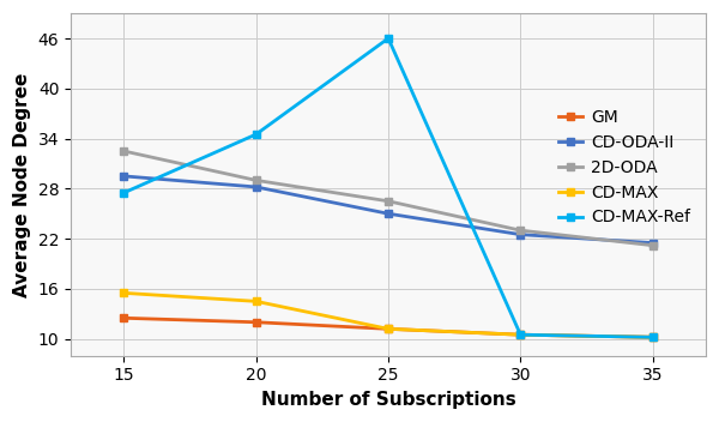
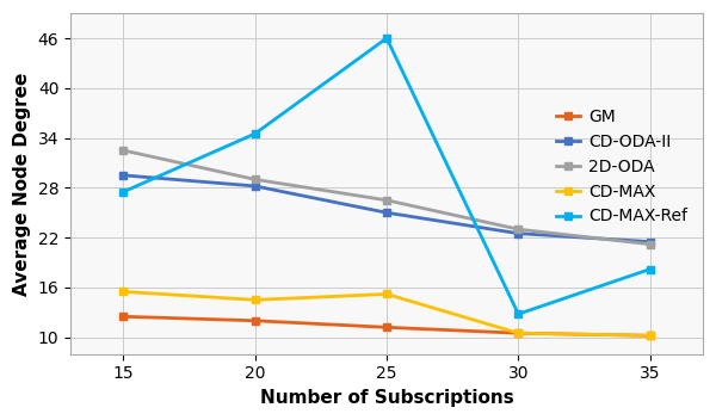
CD-MAX/25: 11.2 -> 15.2
CD-MAX-Ref/30: 10.5 -> 12.8
CD-MAX-Ref/35: 10.2 -> 18.2
